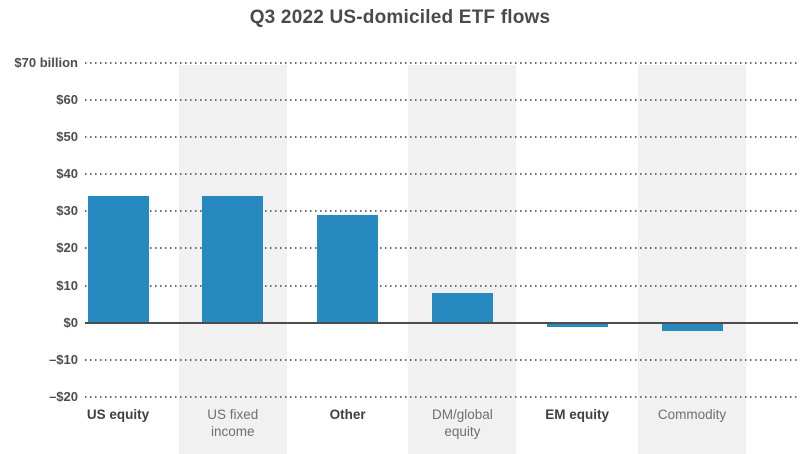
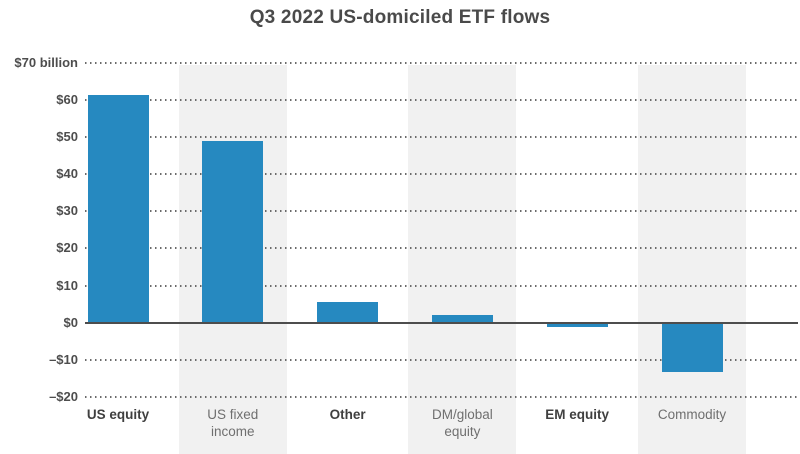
US equity: $34 -> $61
US fixed income: $34 -> $49
Other: $29 -> $6
DM/global equity: $8 -> $2
Commodity: -$2 -> -$13
